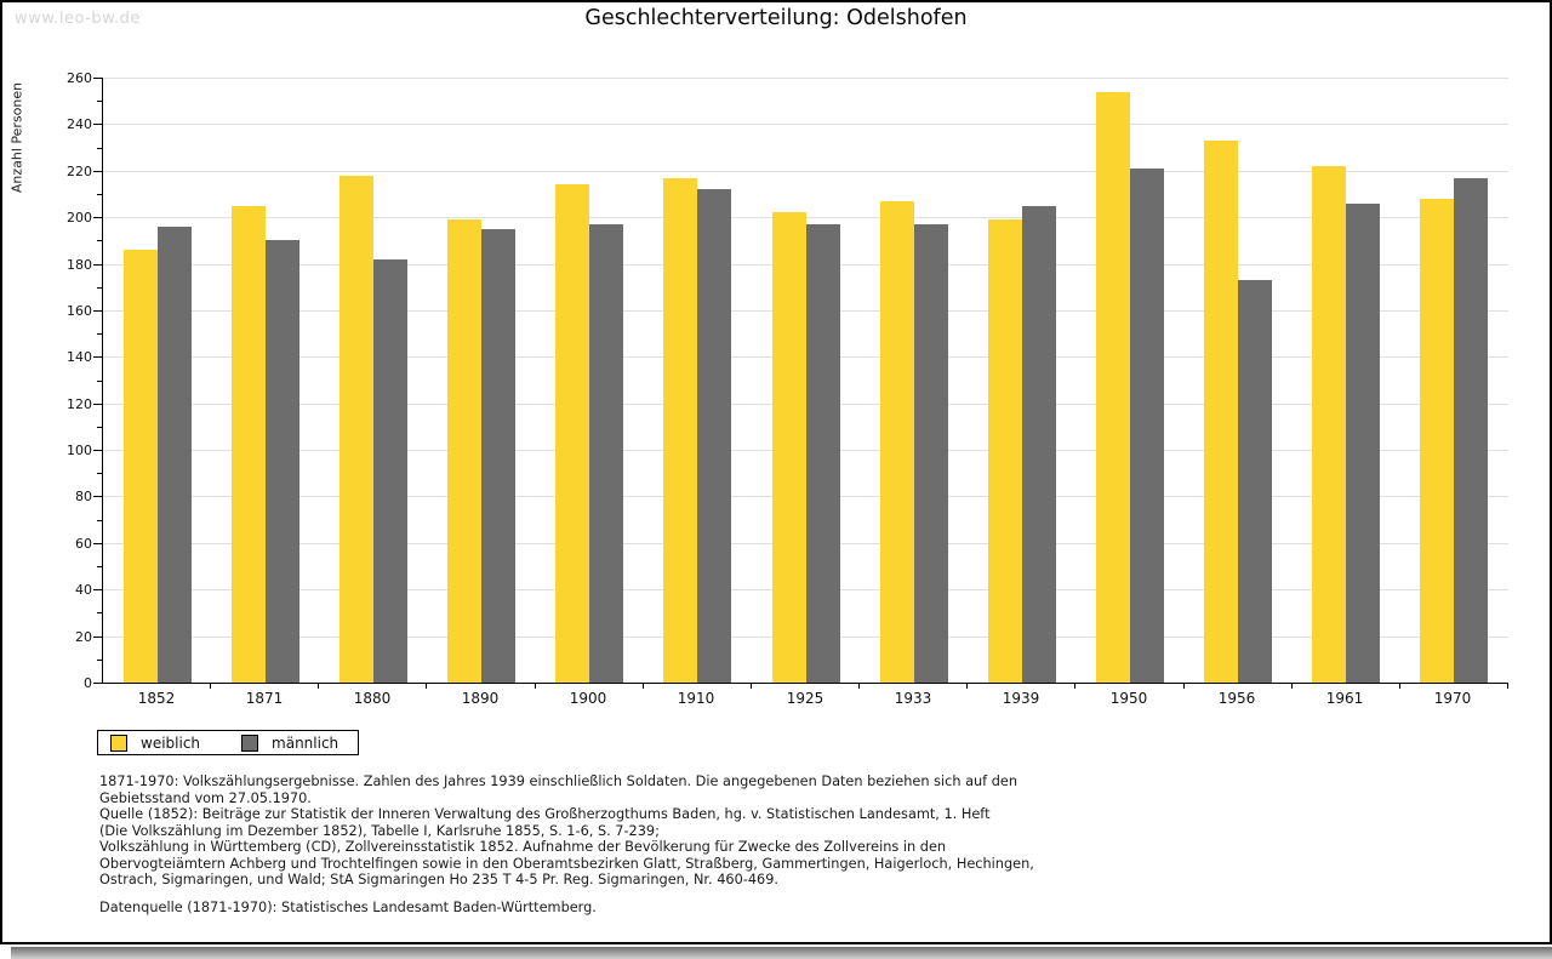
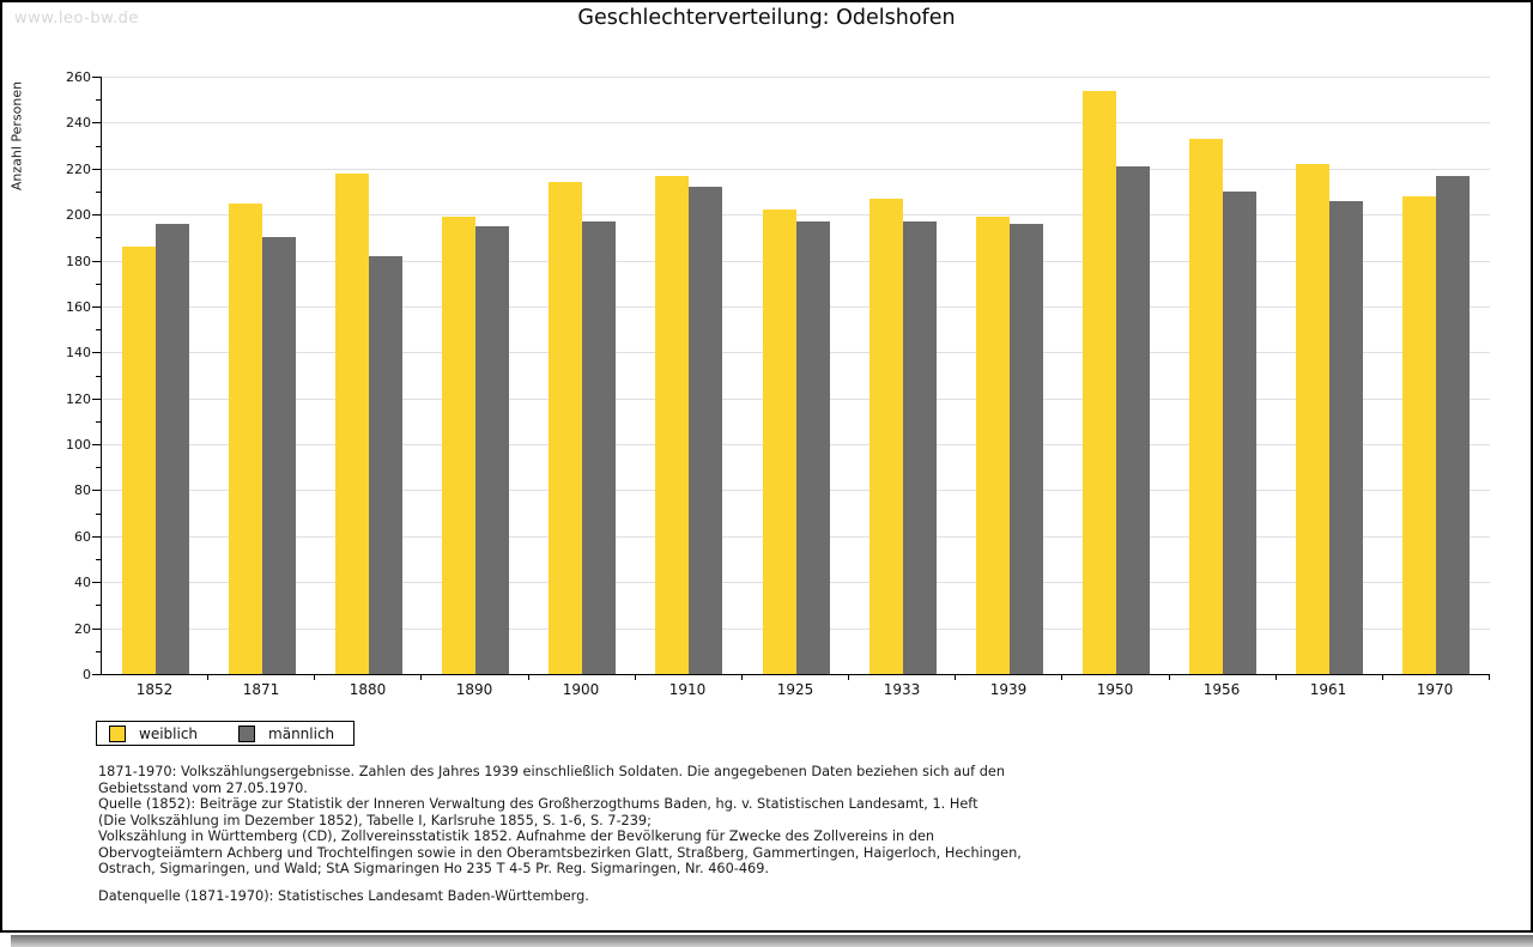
männlich/1939: 205 -> 196
männlich/1956: 173 -> 210
